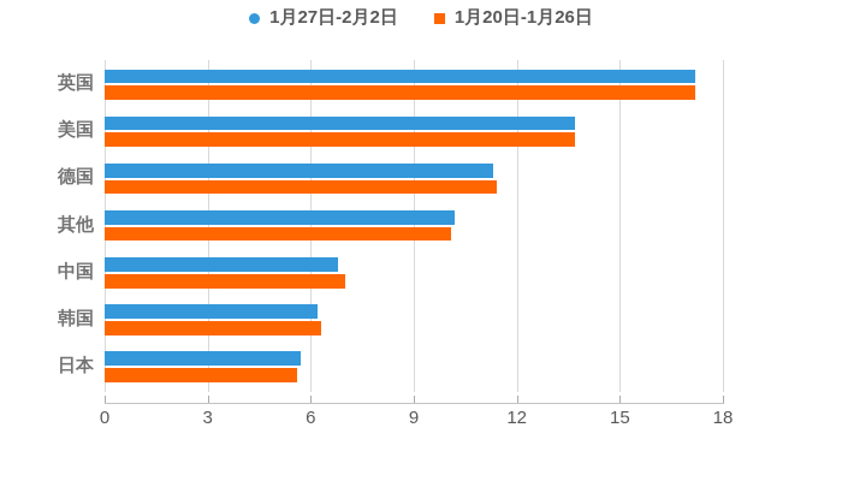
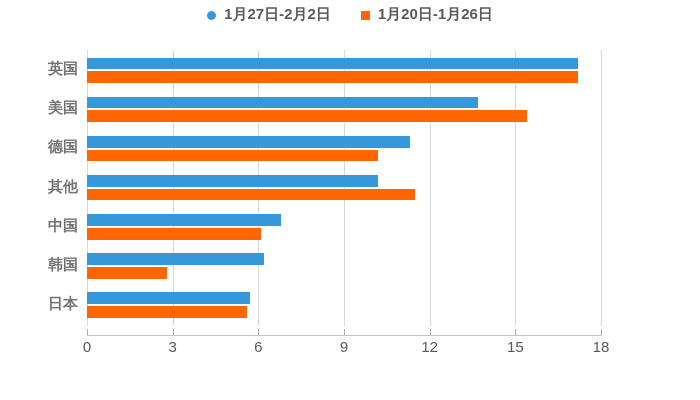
1月20日-1月26日/美国: 13.7 -> 15.4
1月20日-1月26日/德国: 11.4 -> 10.2
1月20日-1月26日/其他: 10.1 -> 11.5
1月20日-1月26日/中国: 7.0 -> 6.1
1月20日-1月26日/韩国: 6.3 -> 2.8
